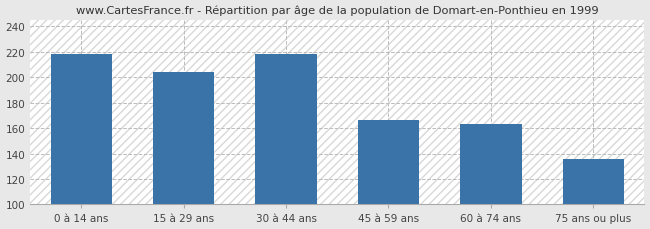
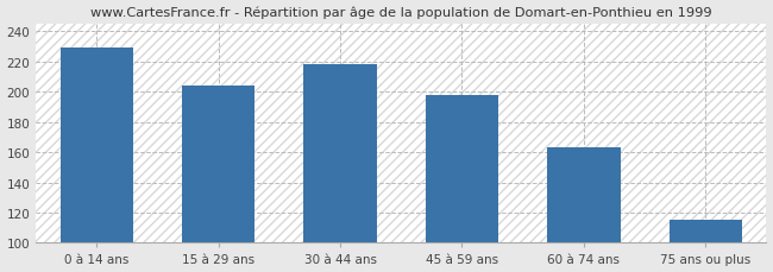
0 à 14 ans: 218 -> 229
45 à 59 ans: 166 -> 198
75 ans ou plus: 136 -> 115
